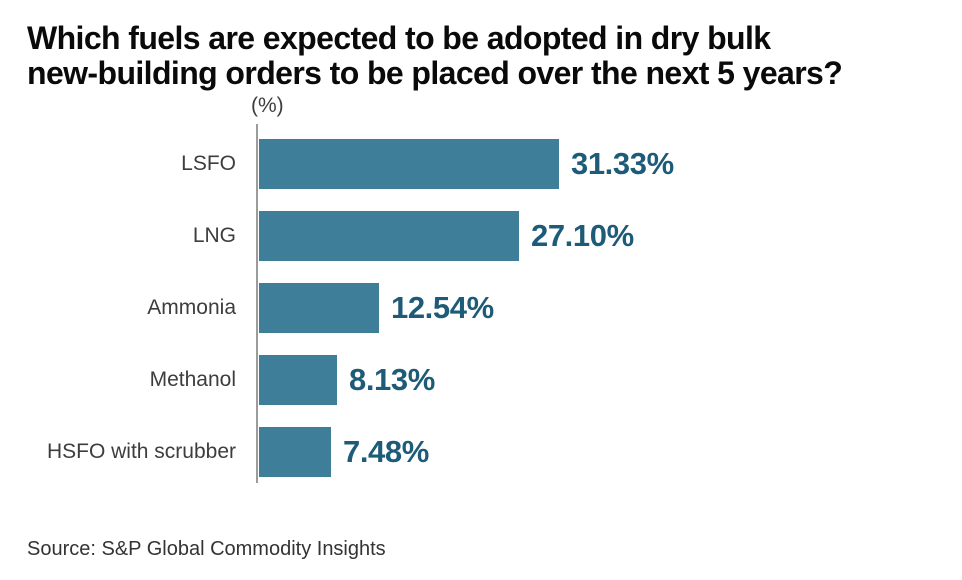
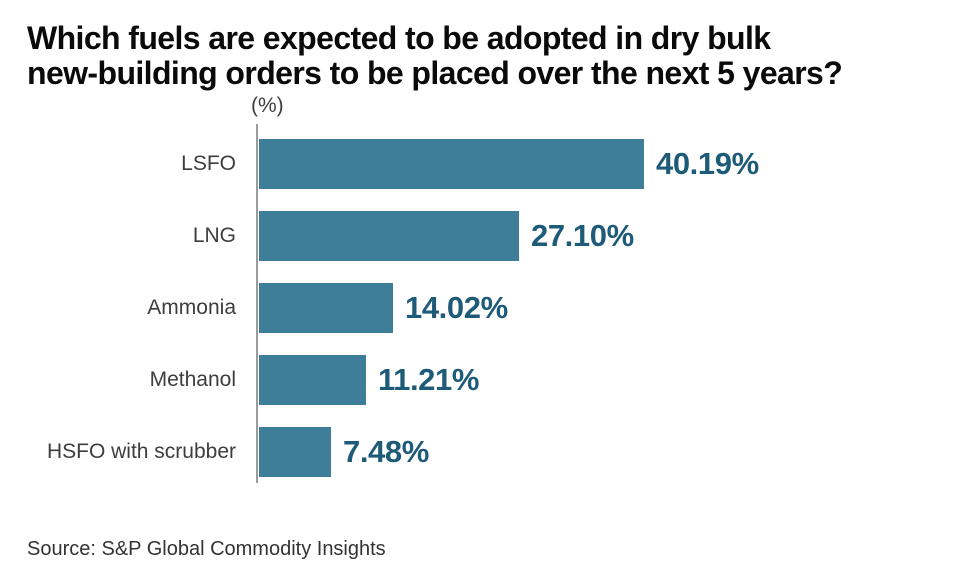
LSFO: 31.33% -> 40.19%
Ammonia: 12.54% -> 14.02%
Methanol: 8.13% -> 11.21%
